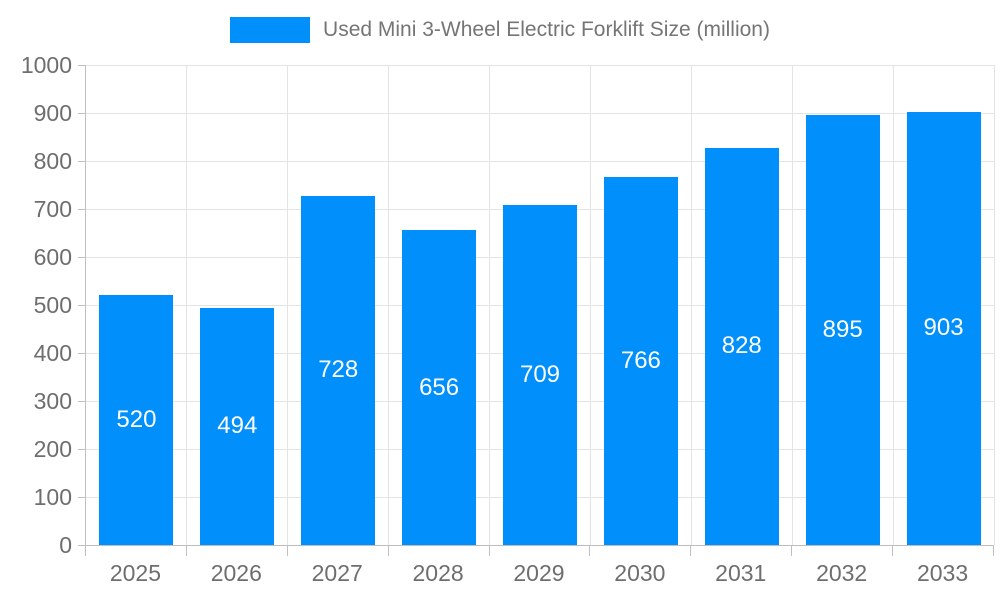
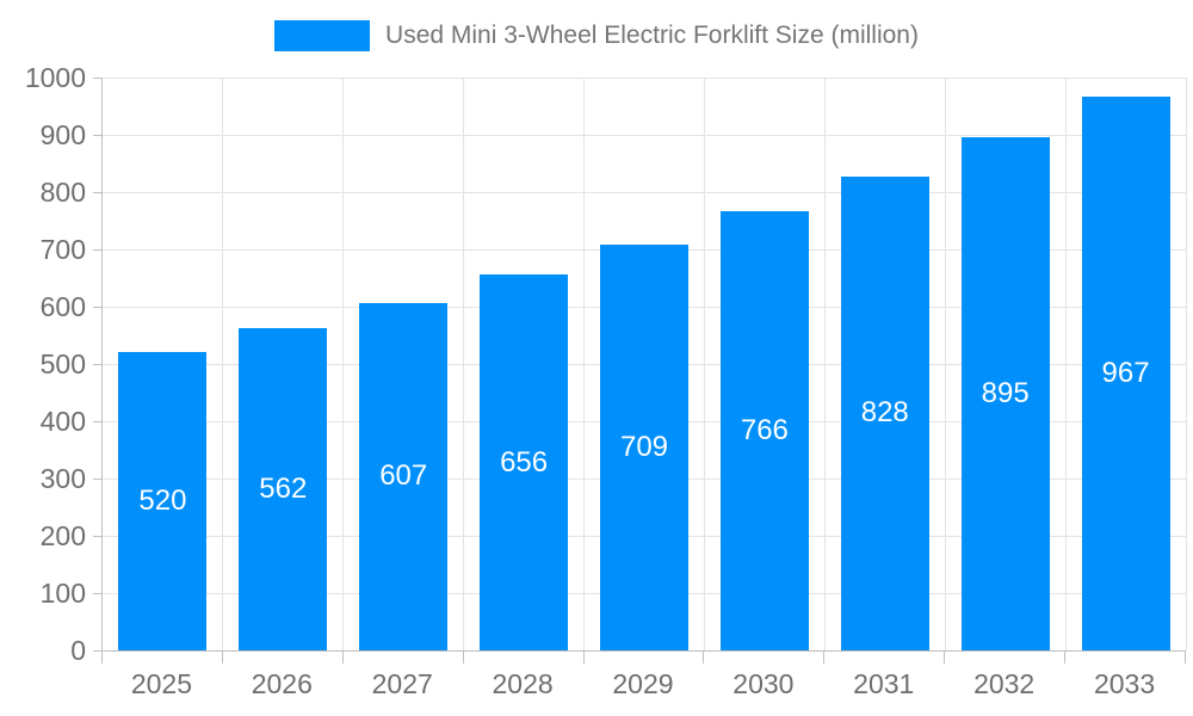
2026: 494 -> 562
2027: 728 -> 607
2033: 903 -> 967
